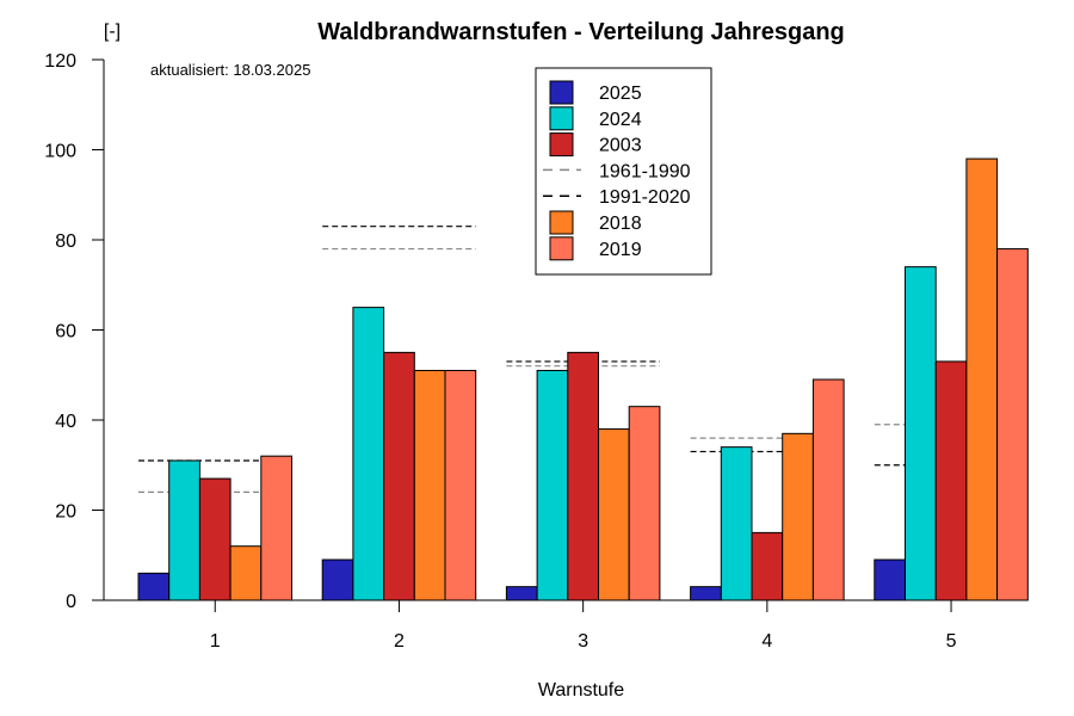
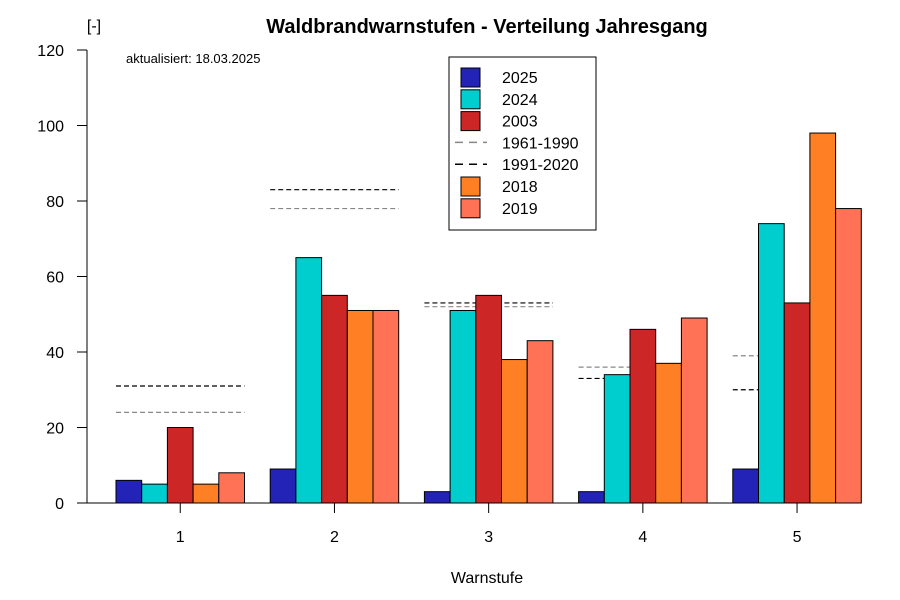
2024/1: 31 -> 5
2003/1: 27 -> 20
2018/1: 12 -> 5
2019/1: 32 -> 8
2003/4: 15 -> 46
